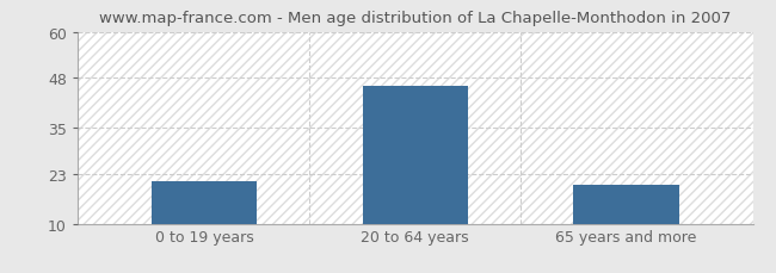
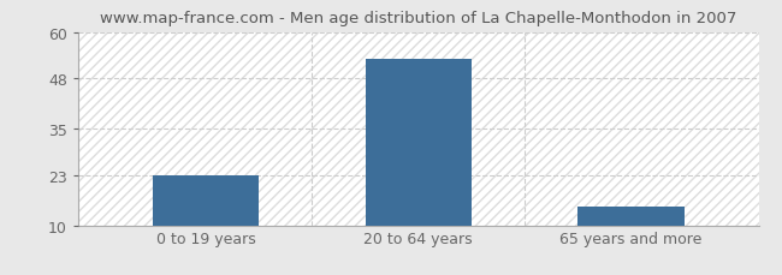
0 to 19 years: 21 -> 23
20 to 64 years: 46 -> 53
65 years and more: 20 -> 15
